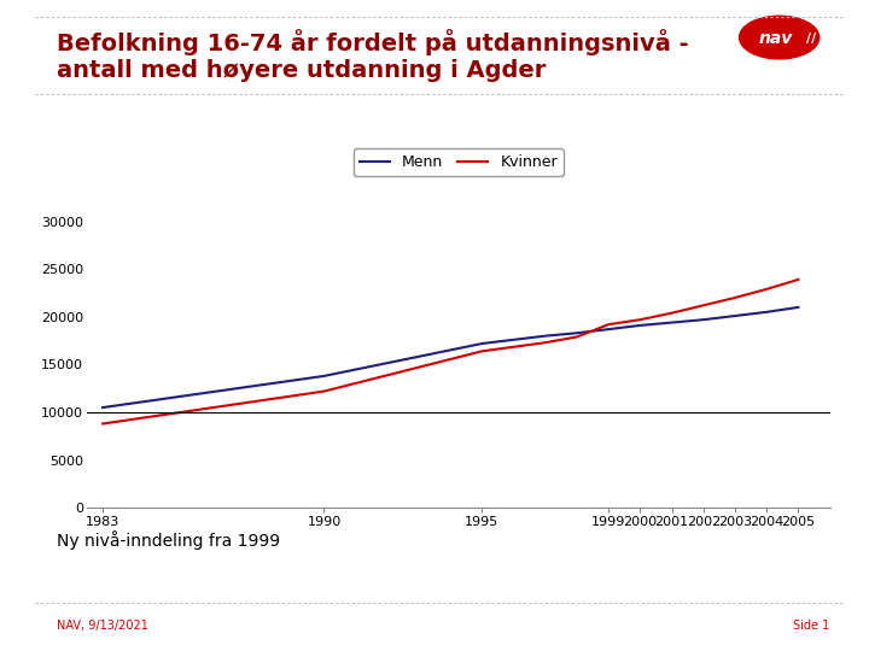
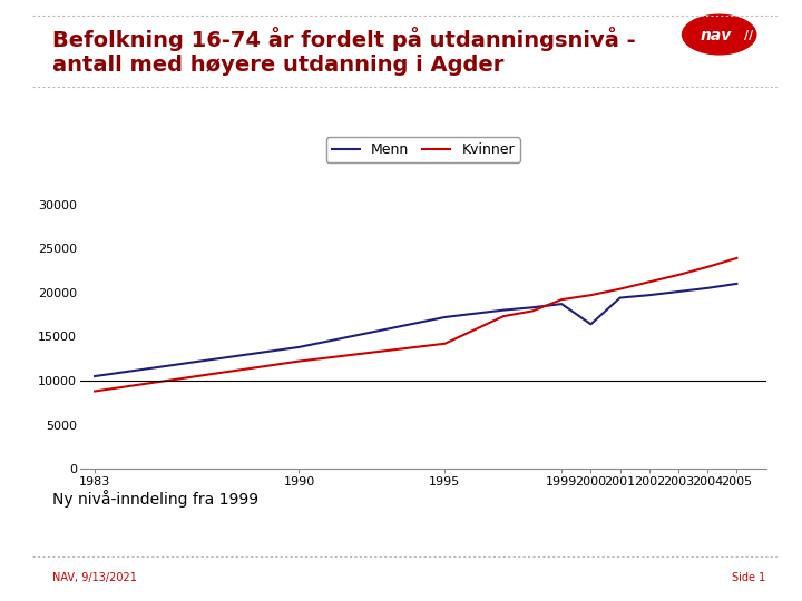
Kvinner/1995: 16400 -> 14200
Menn/2000: 19100 -> 16400
